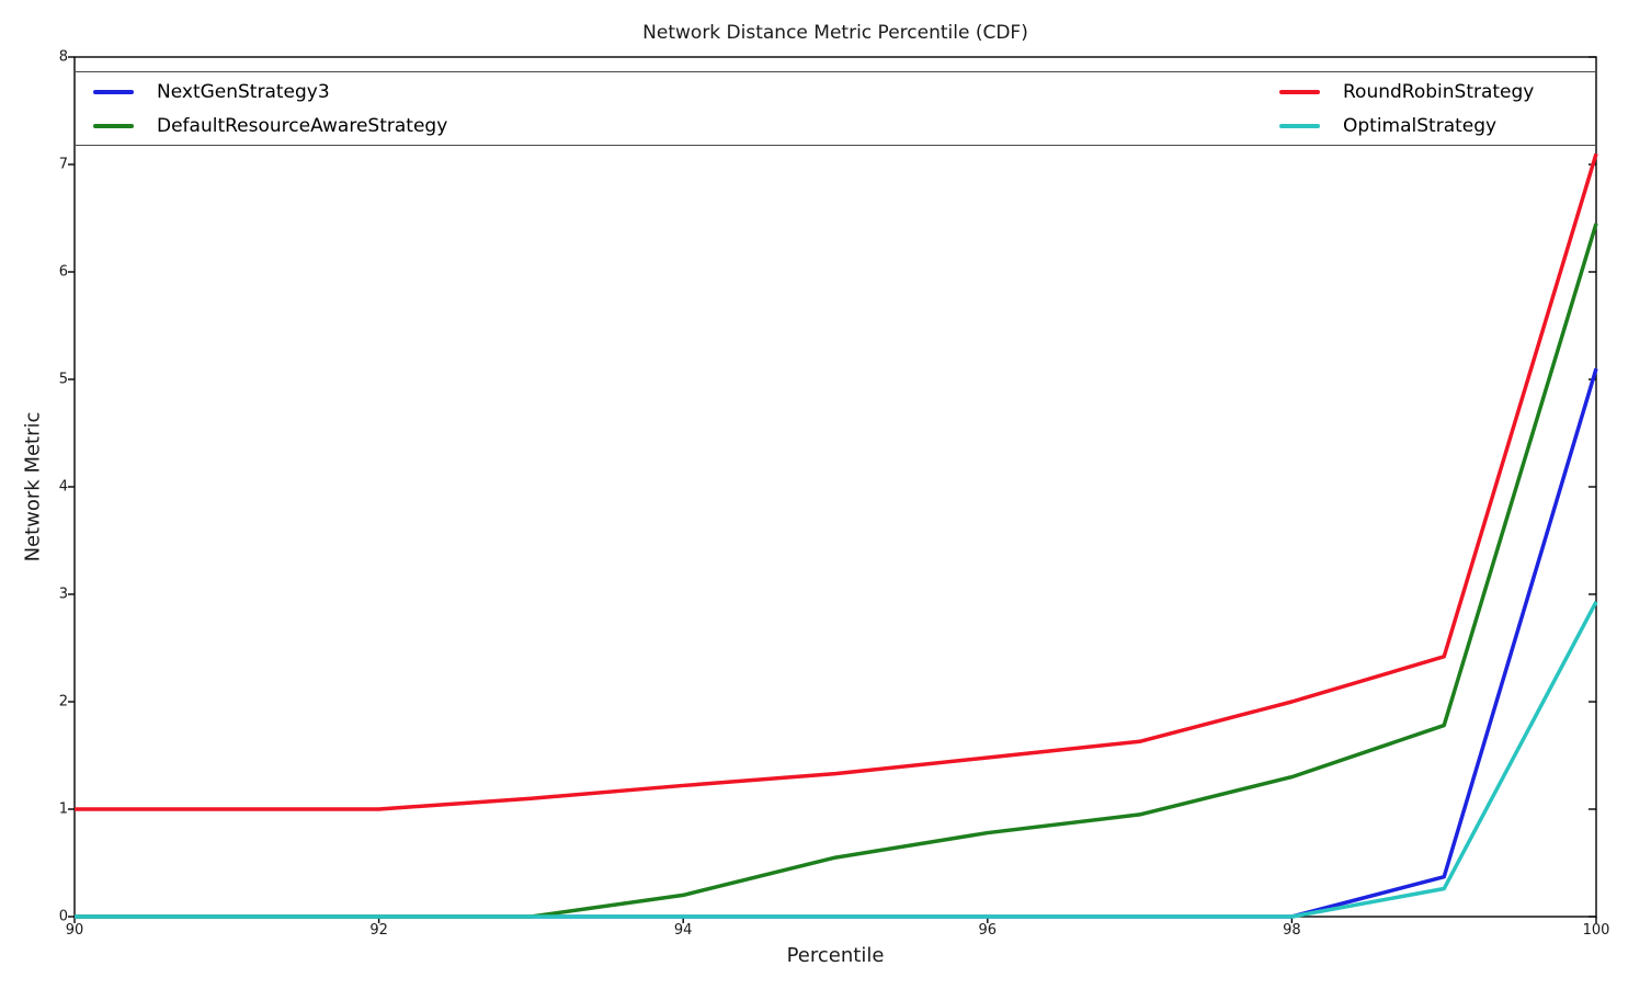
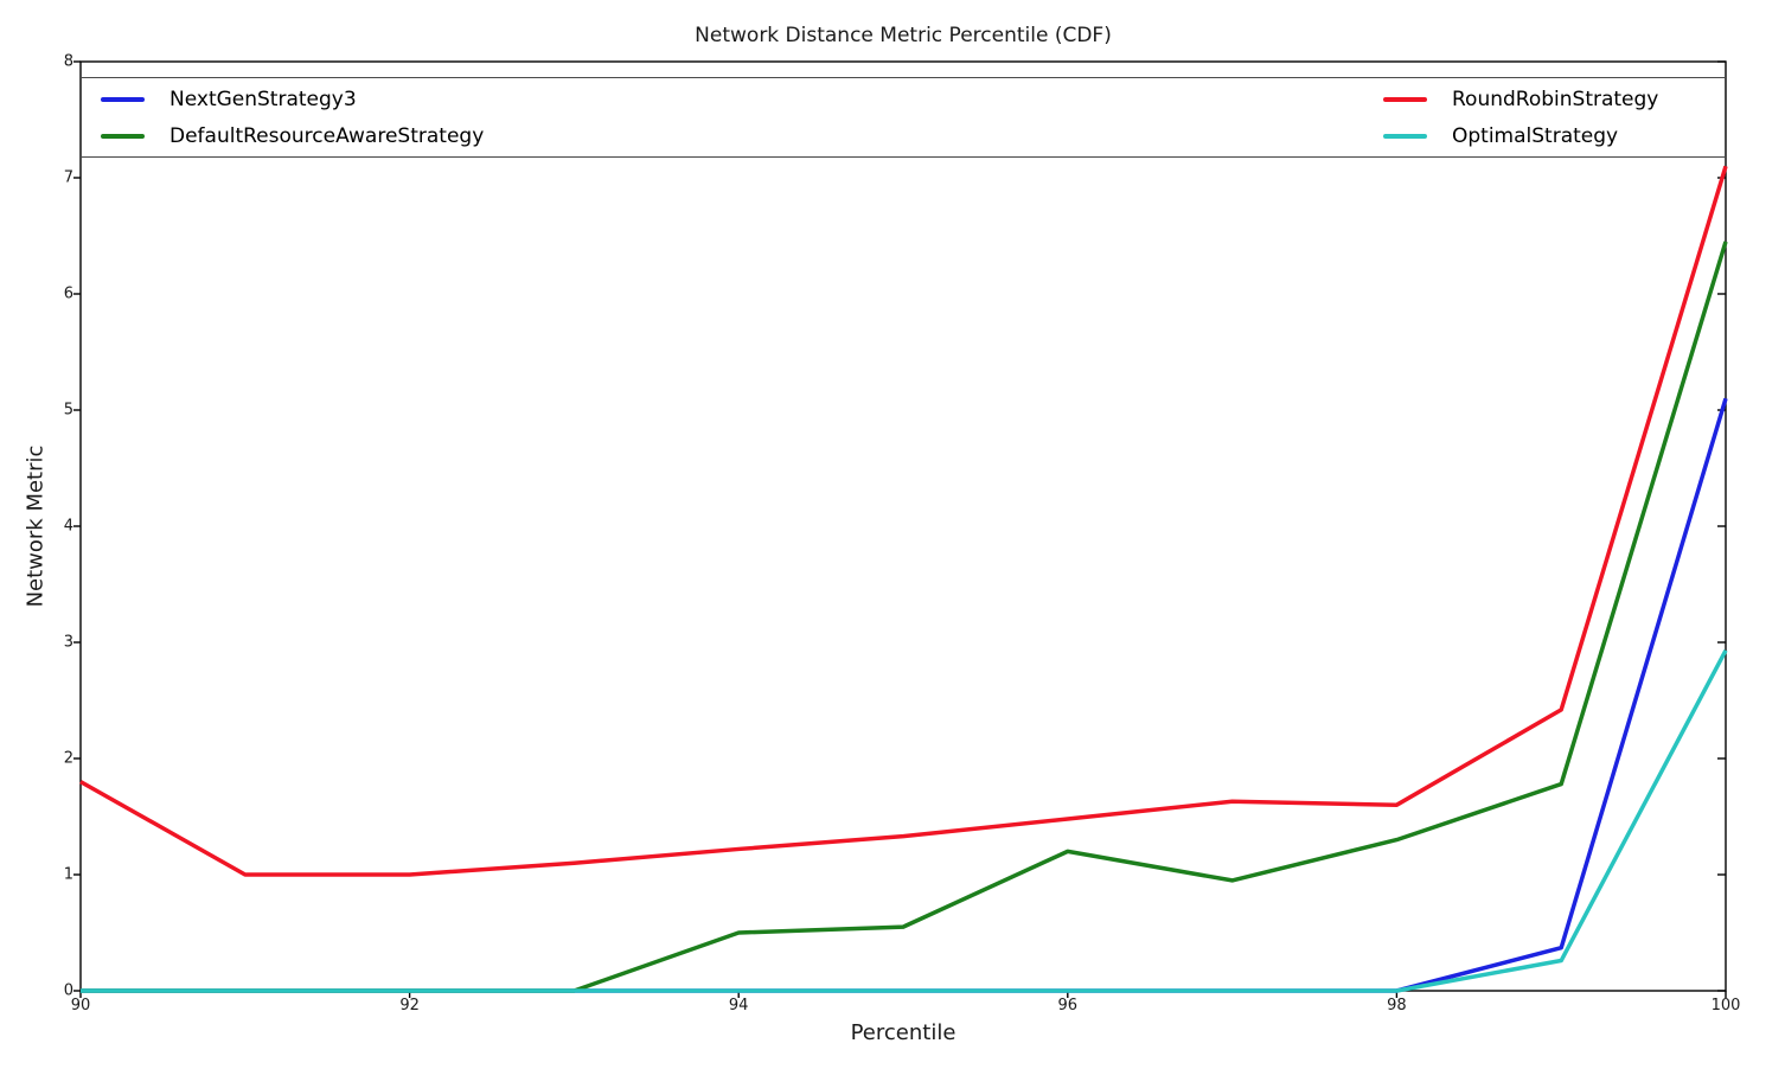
RoundRobinStrategy/90: 1.0 -> 1.8
DefaultResourceAwareStrategy/94: 0.2 -> 0.5
DefaultResourceAwareStrategy/96: 0.8 -> 1.2
RoundRobinStrategy/98: 2.0 -> 1.6
